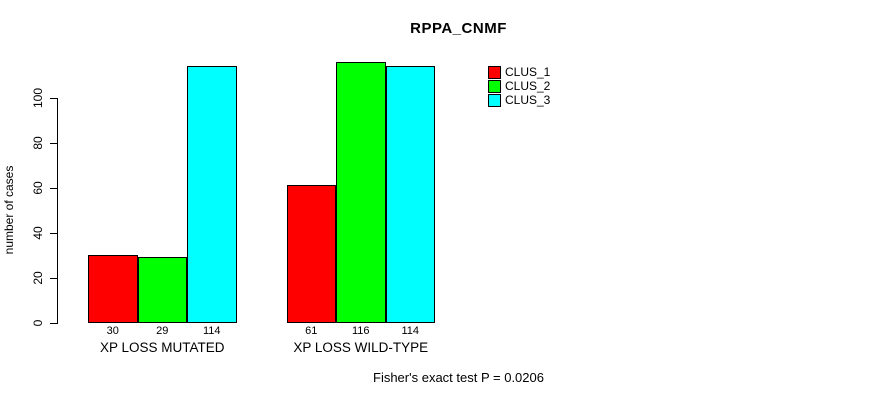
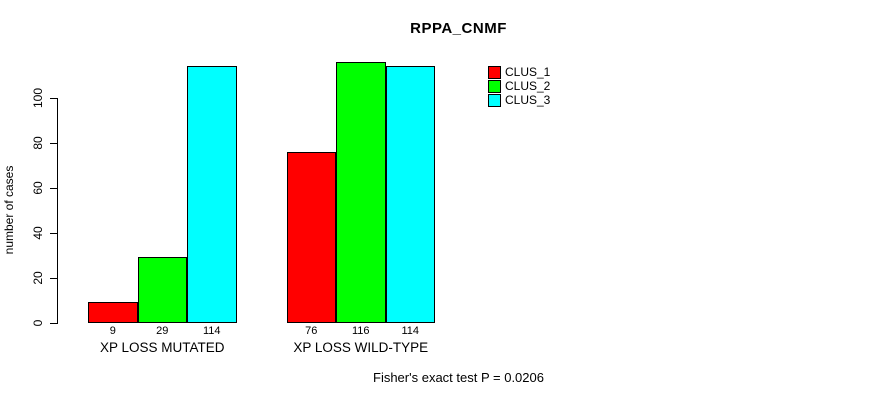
CLUS_1/XP LOSS MUTATED: 30 -> 9
CLUS_1/XP LOSS WILD-TYPE: 61 -> 76
